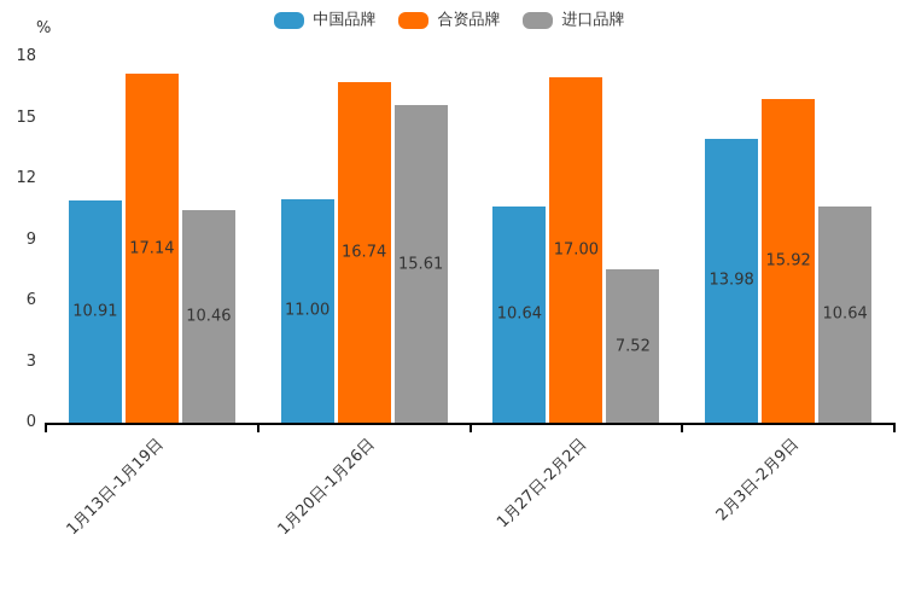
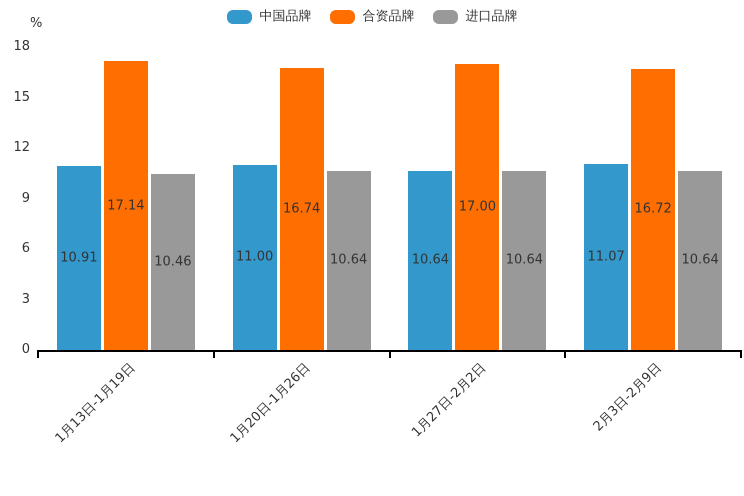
进口品牌/1月20日-1月26日: 15.61 -> 10.64
进口品牌/1月27日-2月2日: 7.52 -> 10.64
中国品牌/2月3日-2月9日: 13.98 -> 11.07
合资品牌/2月3日-2月9日: 15.92 -> 16.72
